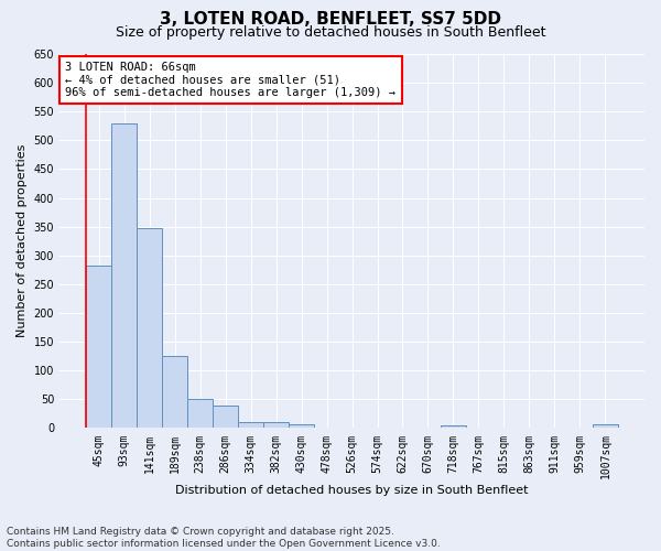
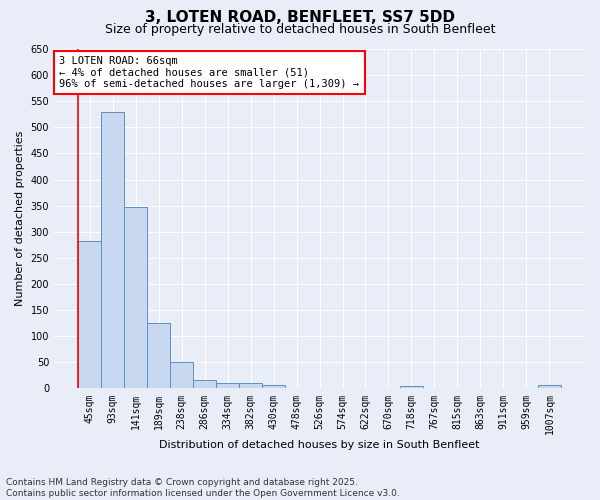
286sqm: 40 -> 17
